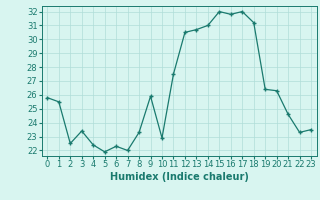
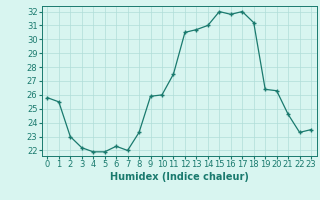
2: 22.5 -> 23.0
3: 23.4 -> 22.2
4: 22.4 -> 21.9
10: 22.9 -> 26.0
